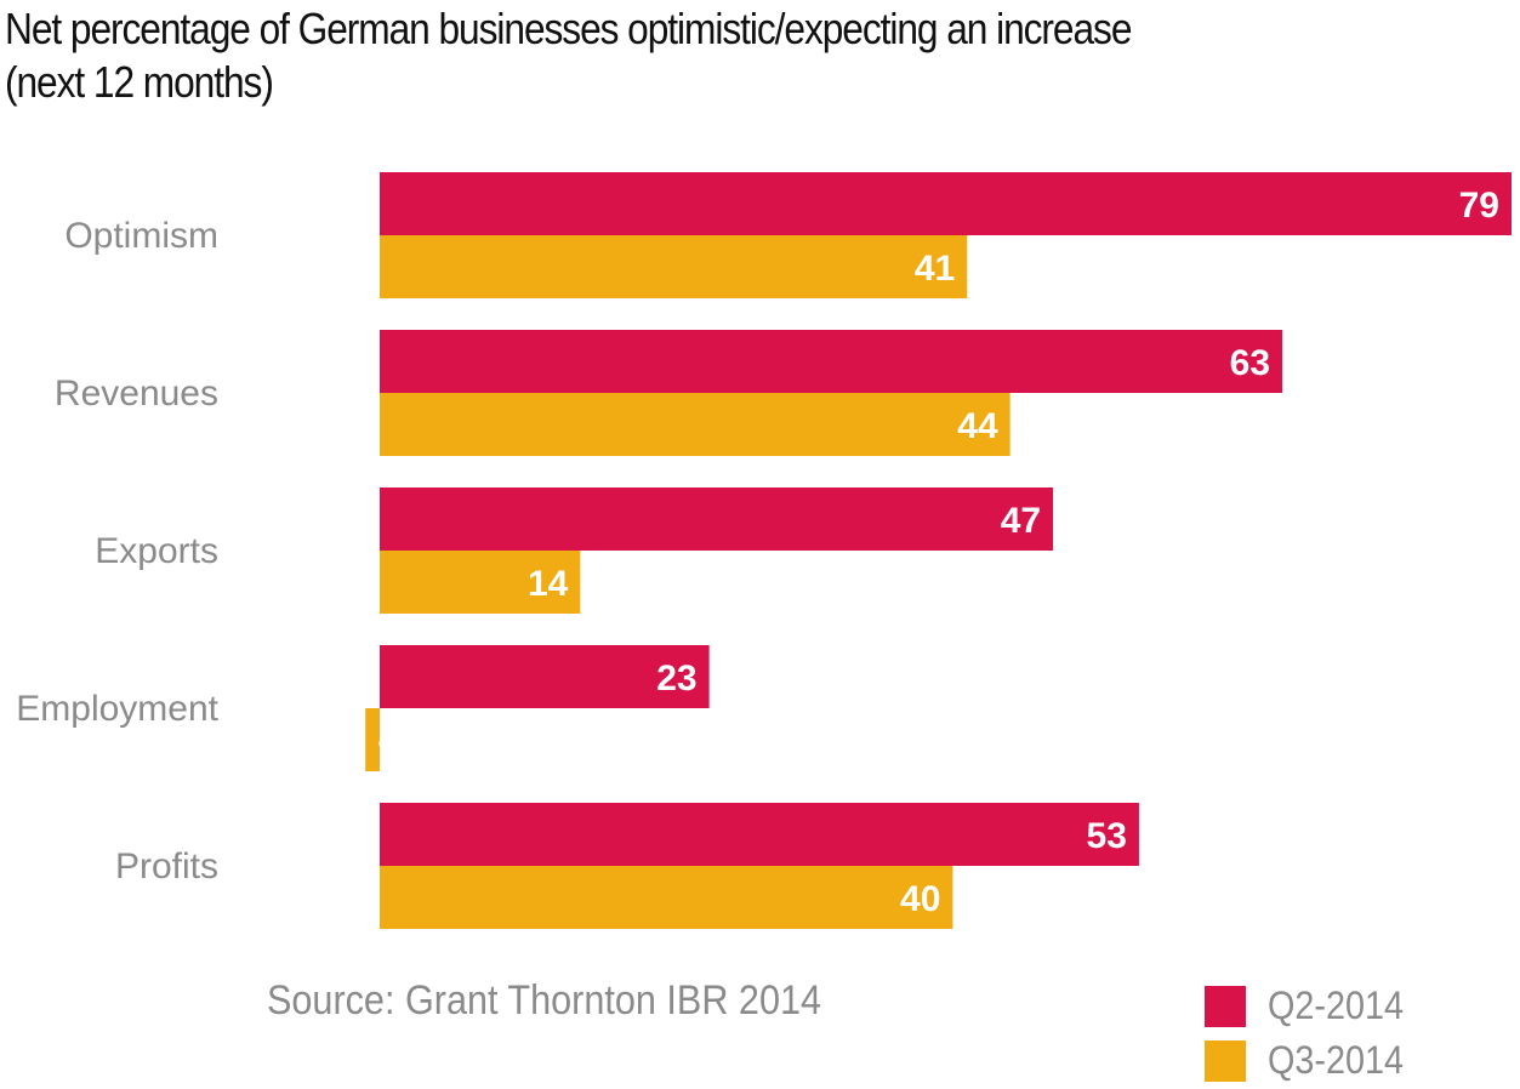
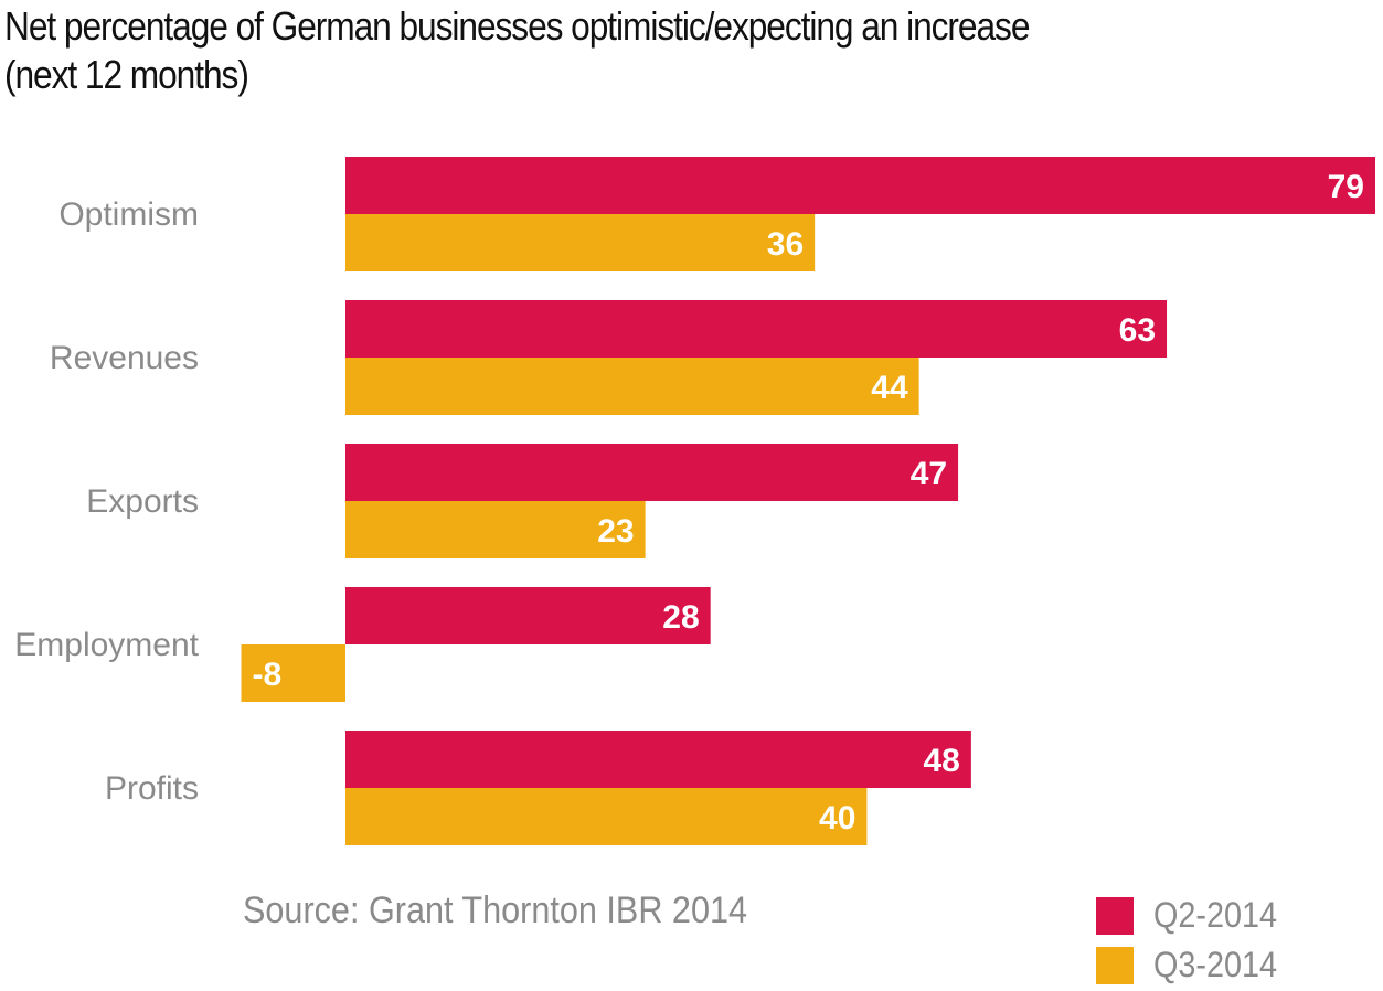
Q3-2014/Optimism: 41 -> 36
Q3-2014/Exports: 14 -> 23
Q2-2014/Employment: 23 -> 28
Q3-2014/Employment: -1 -> -8
Q2-2014/Profits: 53 -> 48
